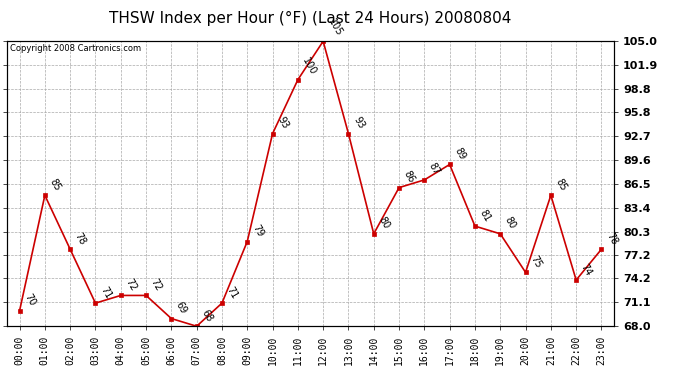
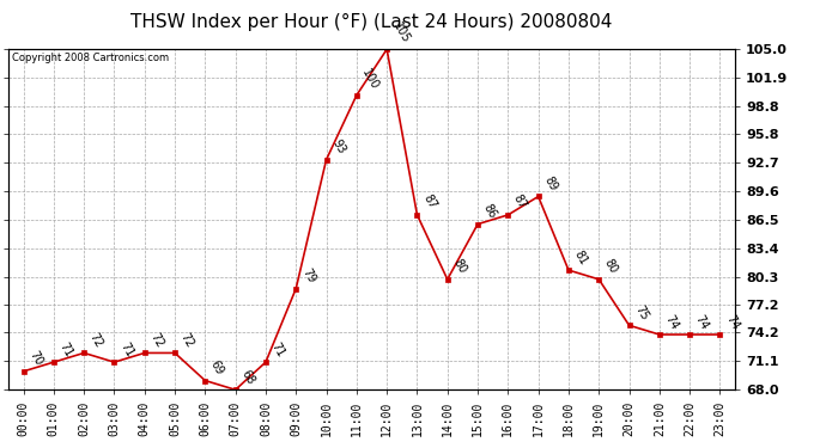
01:00: 85 -> 71
02:00: 78 -> 72
13:00: 93 -> 87
21:00: 85 -> 74
23:00: 78 -> 74
